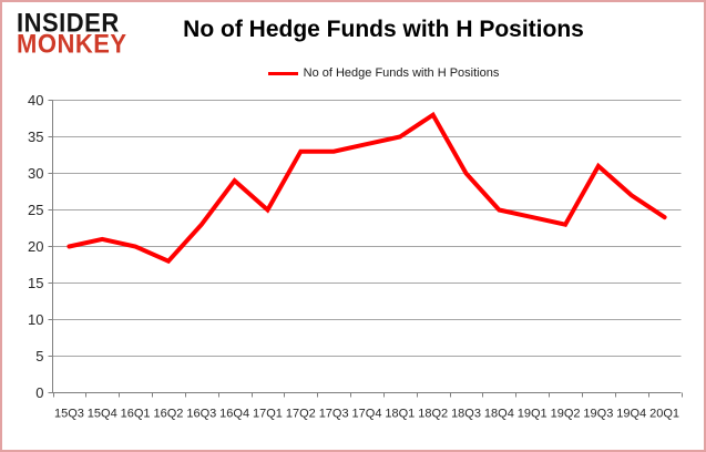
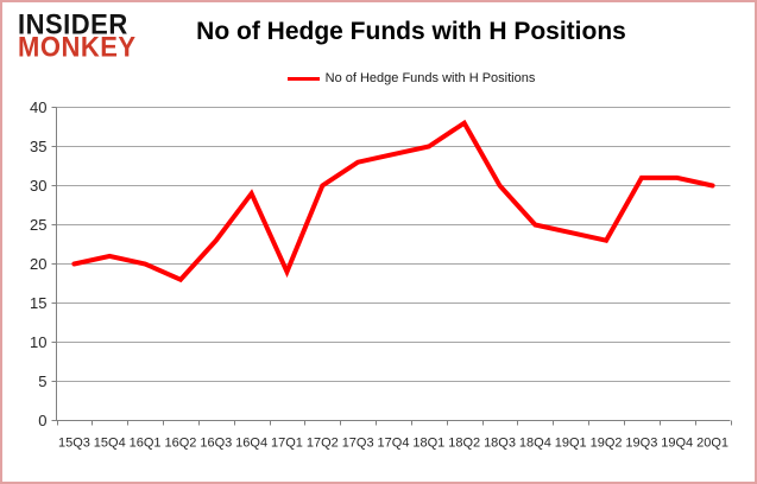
17Q1: 25 -> 19
17Q2: 33 -> 30
19Q4: 27 -> 31
20Q1: 24 -> 30
